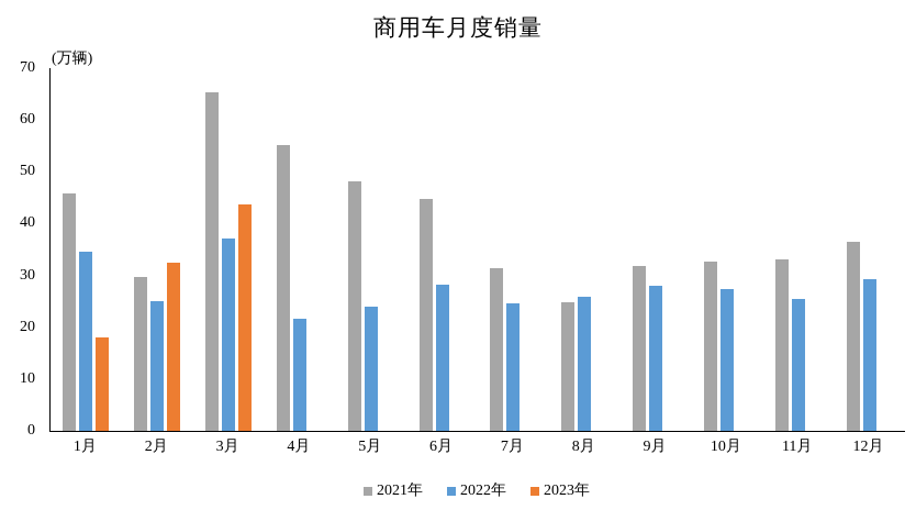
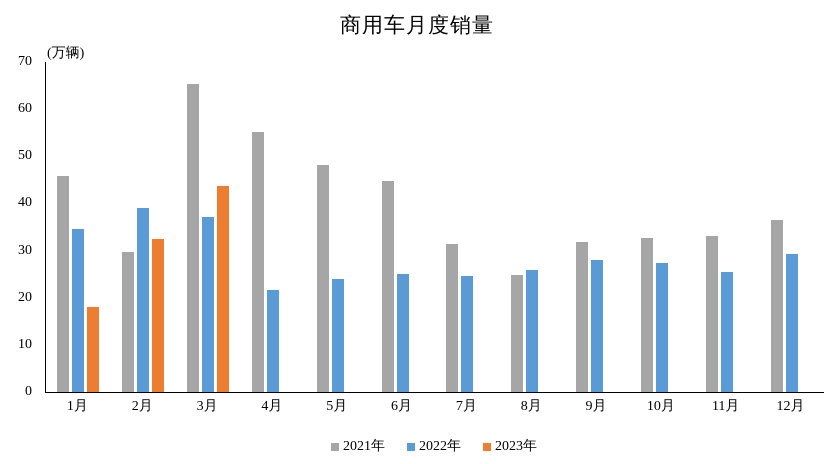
2022年/2月: 25 -> 39
2022年/6月: 28 -> 25
